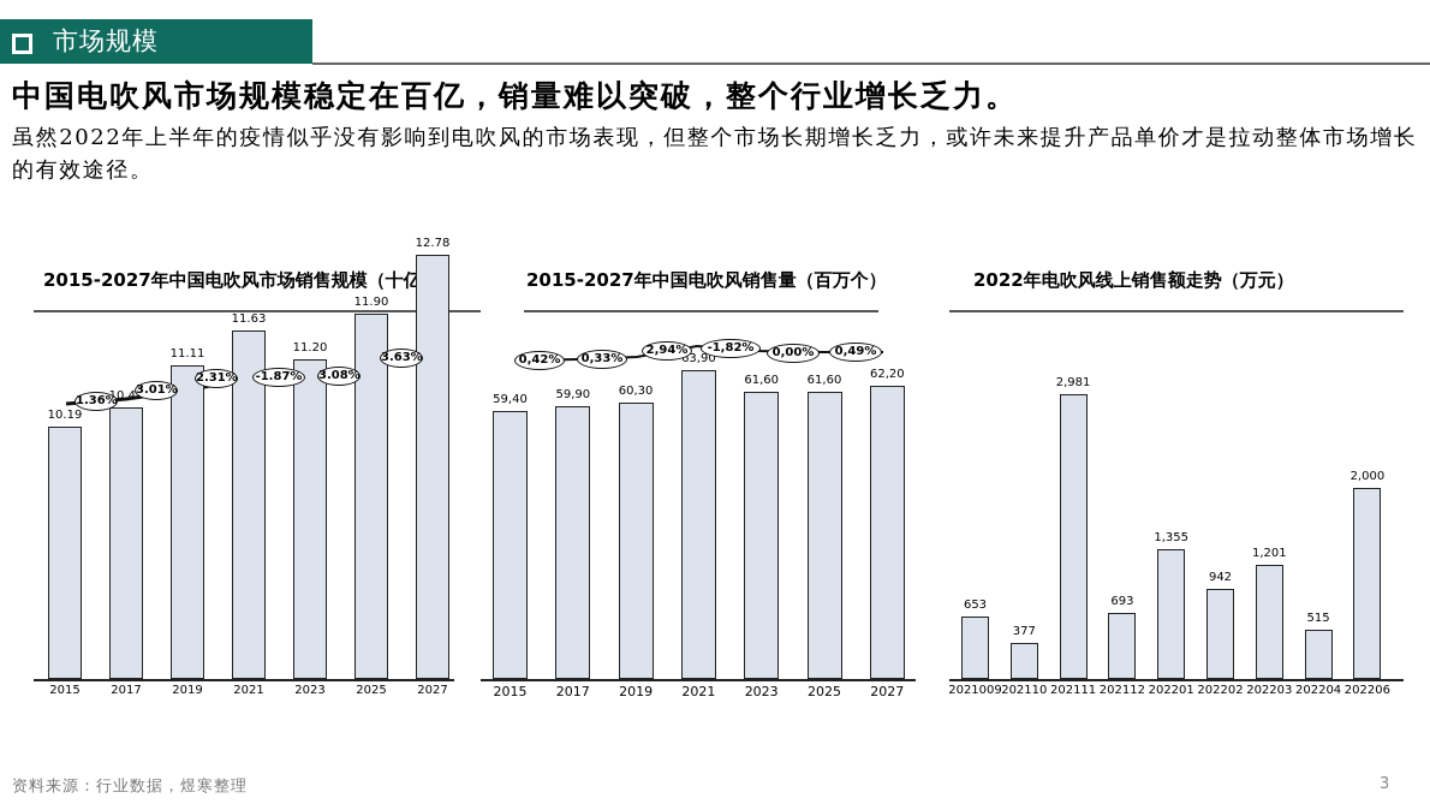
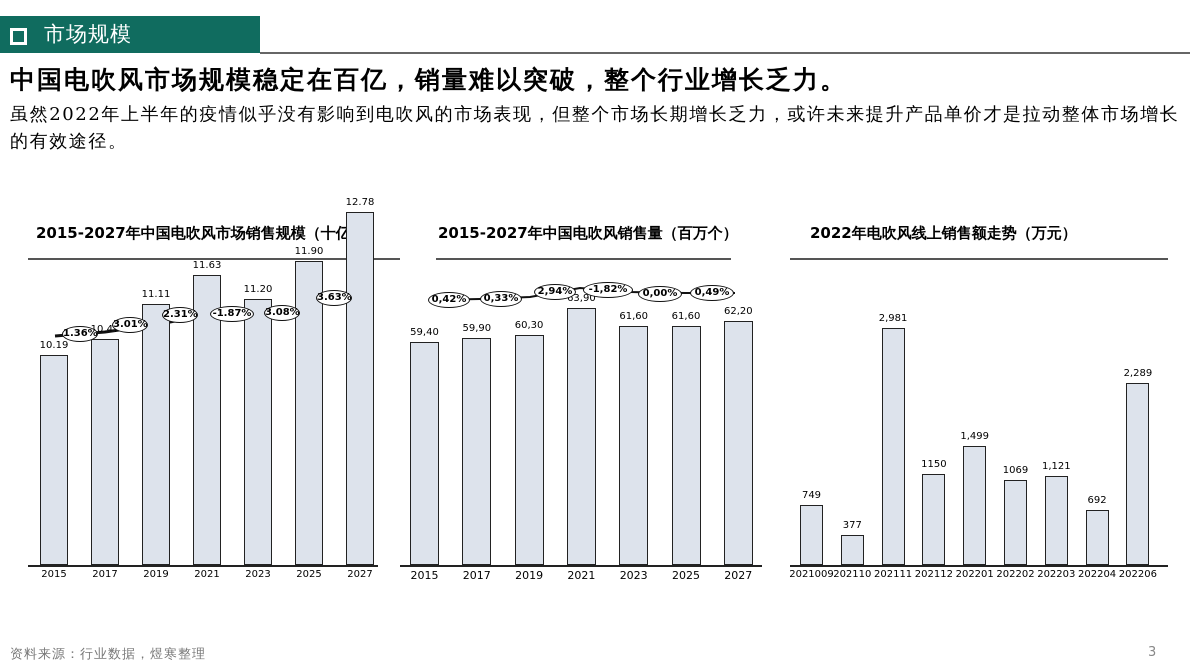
2022年电吹风线上销售额走势（万元）/2021009: 653 -> 749
2022年电吹风线上销售额走势（万元）/202112: 693 -> 1150
2022年电吹风线上销售额走势（万元）/202201: 1,355 -> 1,499
2022年电吹风线上销售额走势（万元）/202202: 942 -> 1069
2022年电吹风线上销售额走势（万元）/202203: 1,201 -> 1,121
2022年电吹风线上销售额走势（万元）/202204: 515 -> 692
2022年电吹风线上销售额走势（万元）/202206: 2,000 -> 2,289
